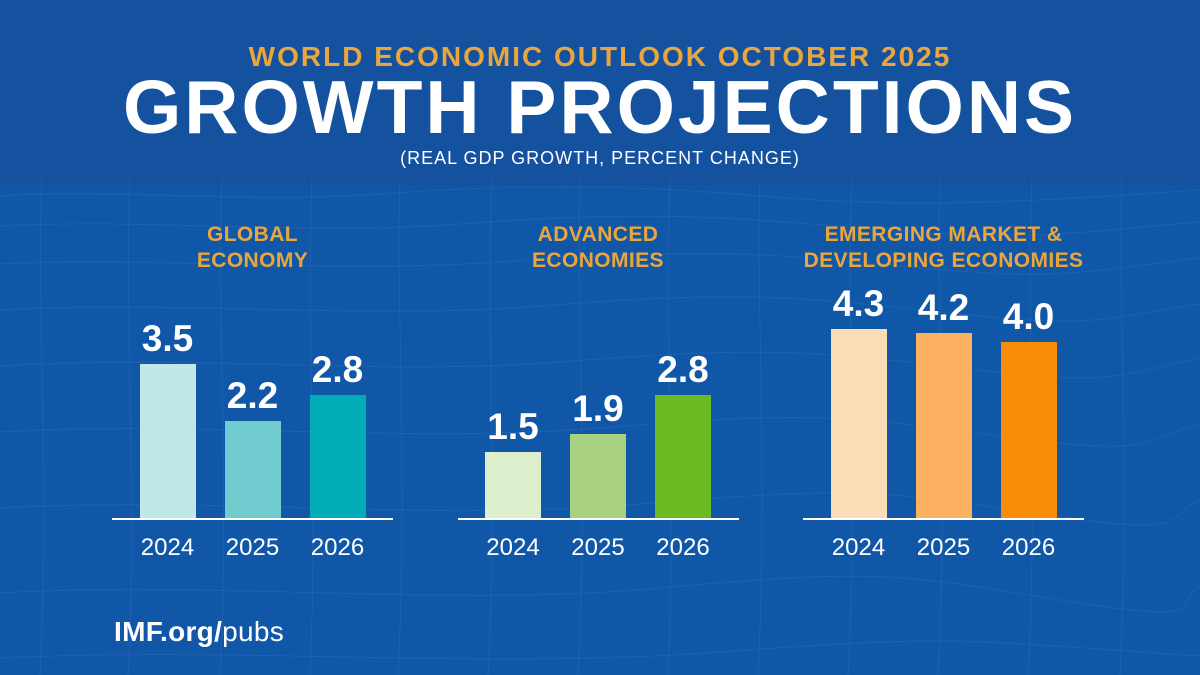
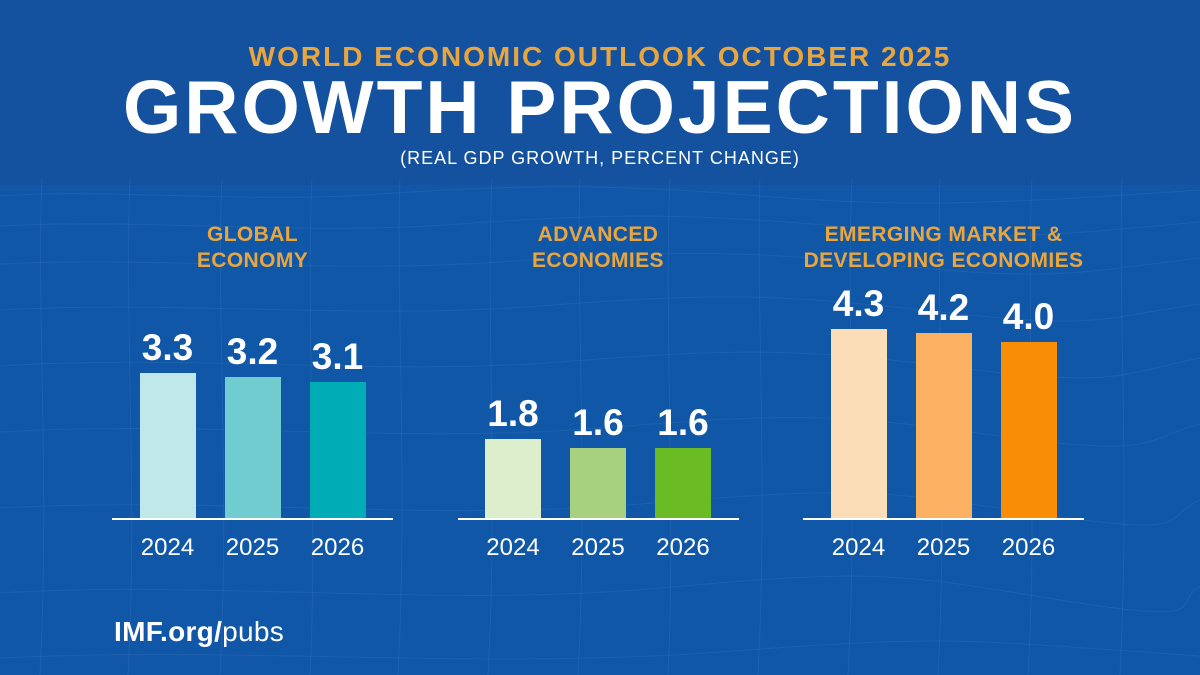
GLOBAL ECONOMY/2024: 3.5 -> 3.3
ADVANCED ECONOMIES/2024: 1.5 -> 1.8
GLOBAL ECONOMY/2025: 2.2 -> 3.2
ADVANCED ECONOMIES/2025: 1.9 -> 1.6
GLOBAL ECONOMY/2026: 2.8 -> 3.1
ADVANCED ECONOMIES/2026: 2.8 -> 1.6
